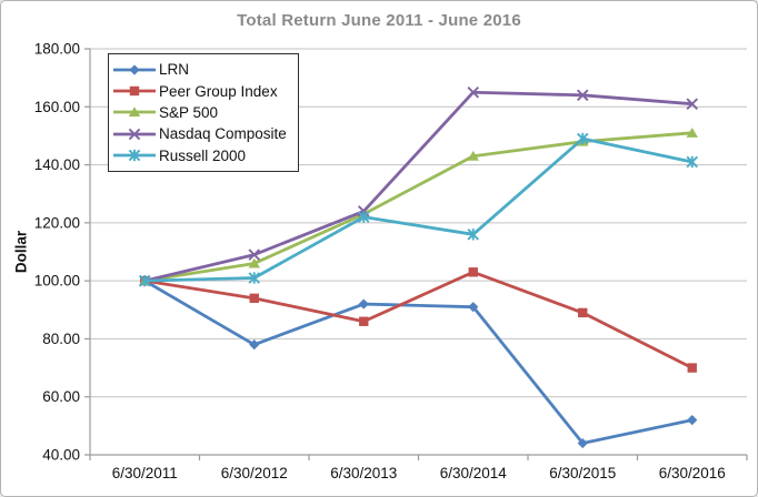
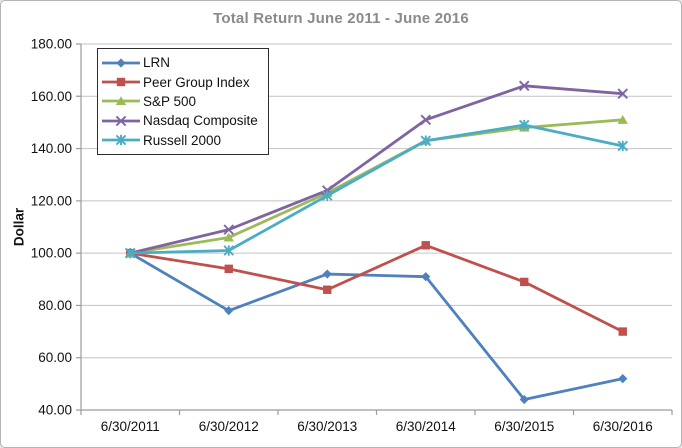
Nasdaq Composite/6/30/2014: 165 -> 151
Russell 2000/6/30/2014: 116 -> 143
